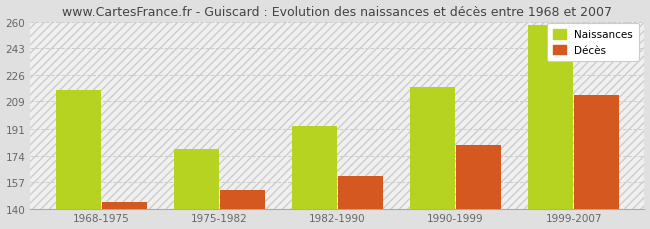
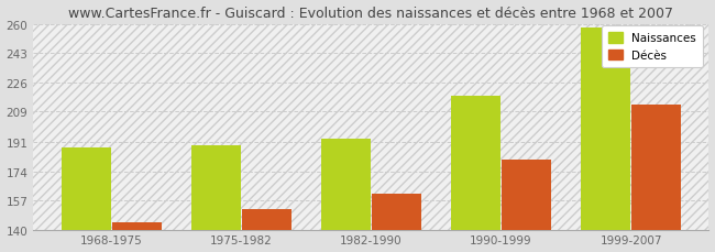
Naissances/1968-1975: 216 -> 188
Naissances/1975-1982: 178 -> 189
